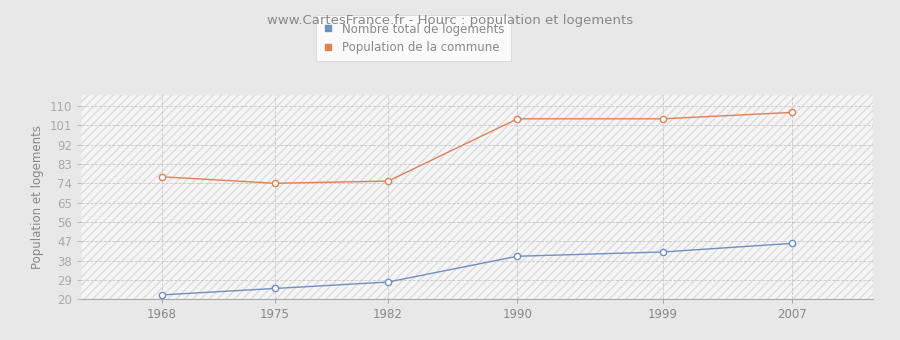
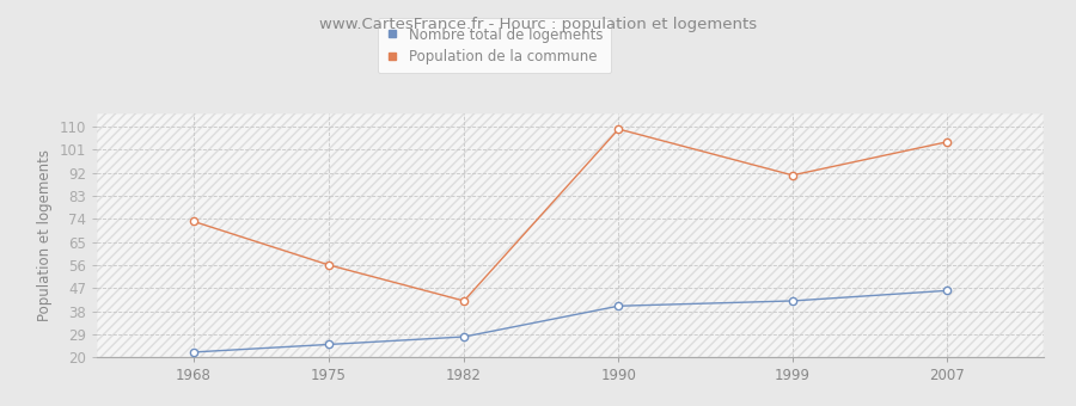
Population de la commune/1968: 77 -> 73
Population de la commune/1975: 74 -> 56
Population de la commune/1982: 75 -> 42
Population de la commune/1990: 104 -> 109
Population de la commune/1999: 104 -> 91
Population de la commune/2007: 107 -> 104
